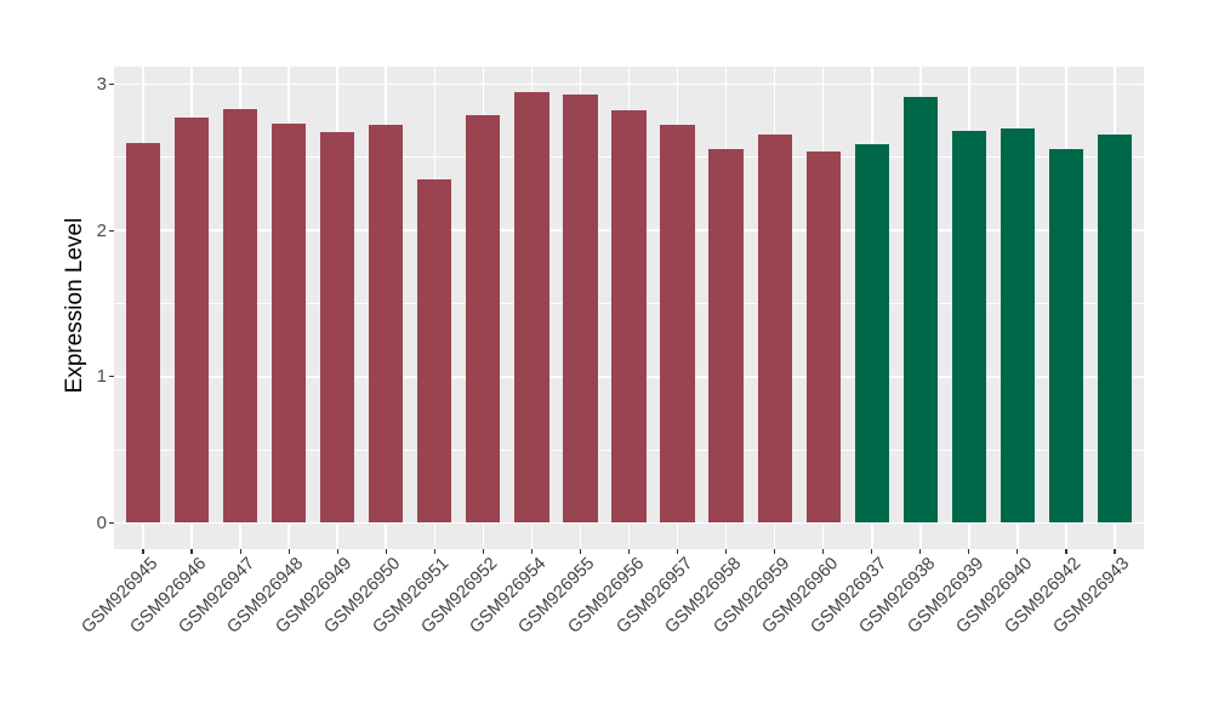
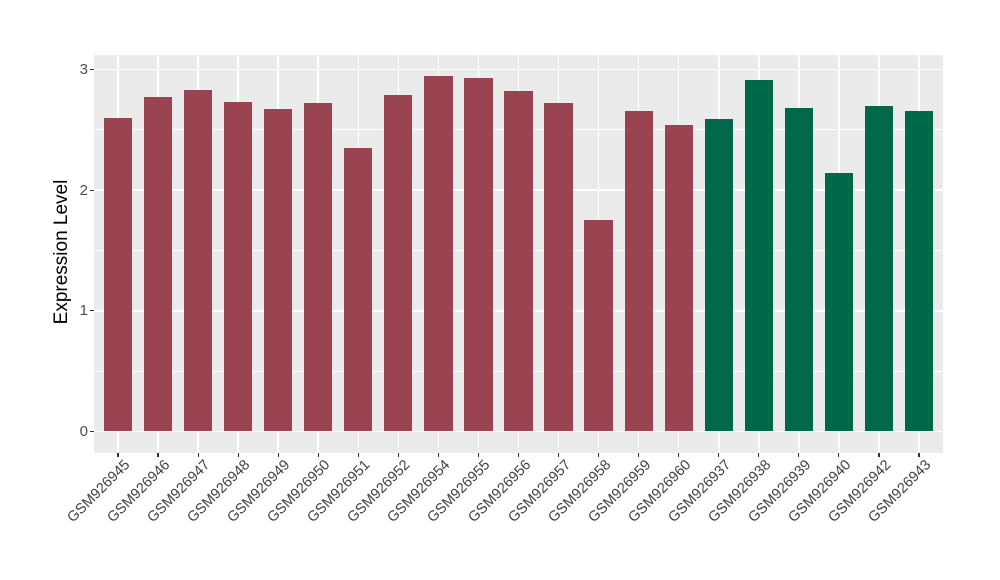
GSM926958: 2.56 -> 1.75
GSM926940: 2.70 -> 2.14
GSM926942: 2.56 -> 2.70
